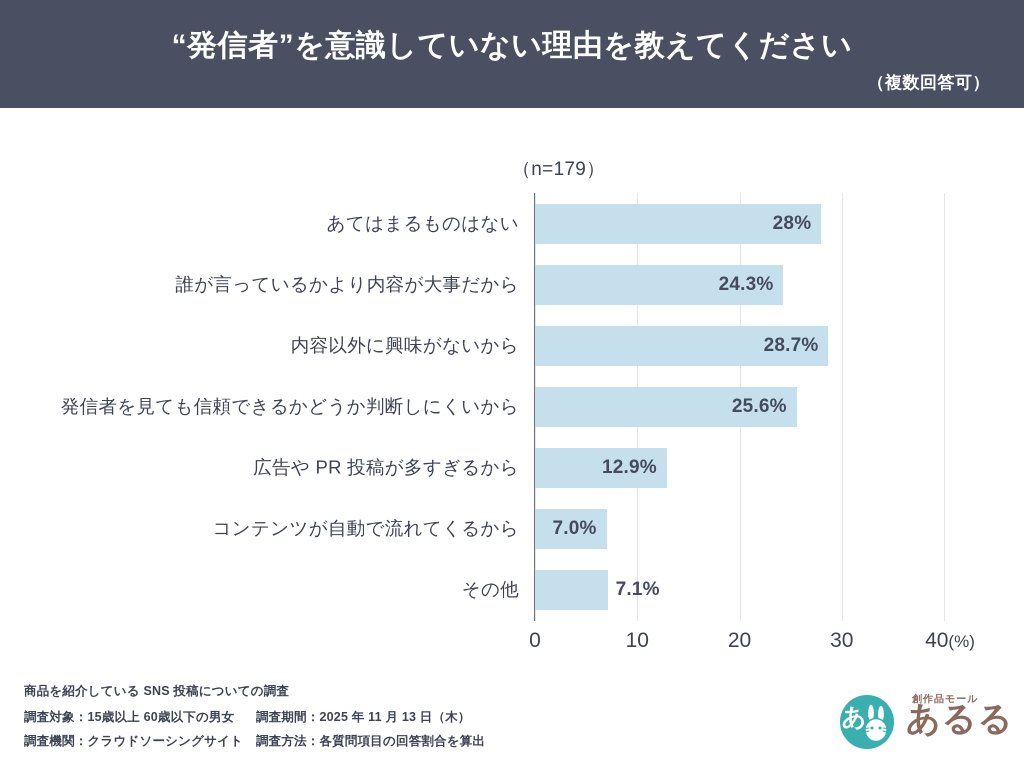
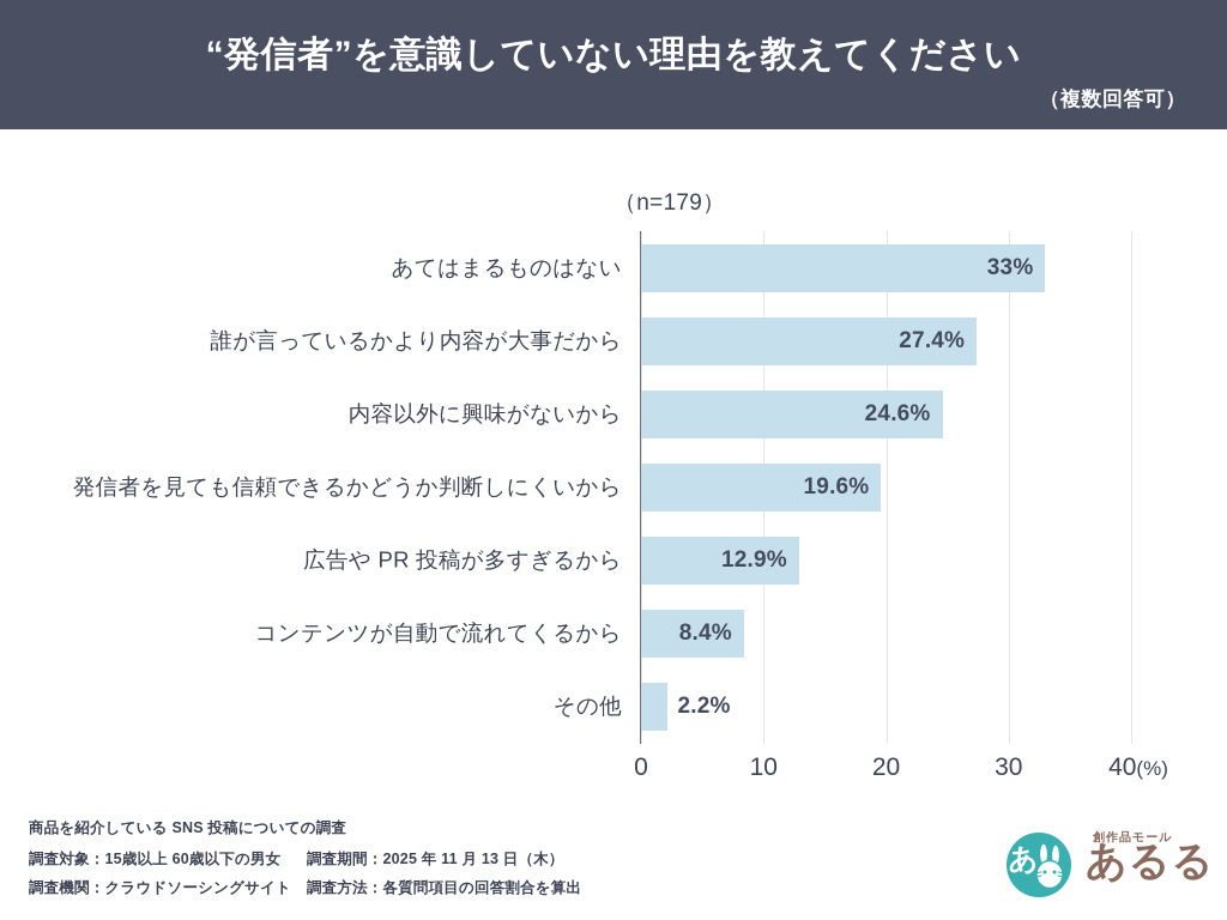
あてはまるものはない: 28% -> 33%
誰が言っているかより内容が大事だから: 24.3% -> 27.4%
内容以外に興味がないから: 28.7% -> 24.6%
発信者を見ても信頼できるかどうか判断しにくいから: 25.6% -> 19.6%
コンテンツが自動で流れてくるから: 7.0% -> 8.4%
その他: 7.1% -> 2.2%
